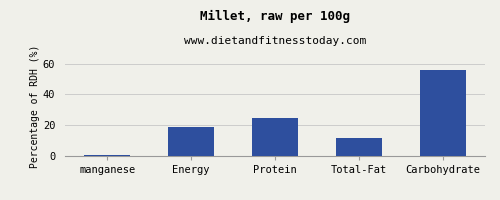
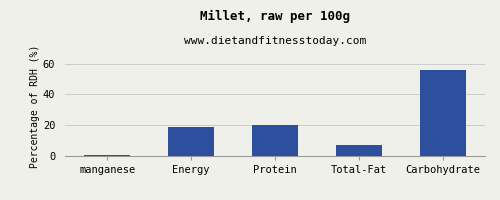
Protein: 25 -> 20
Total-Fat: 12 -> 7
